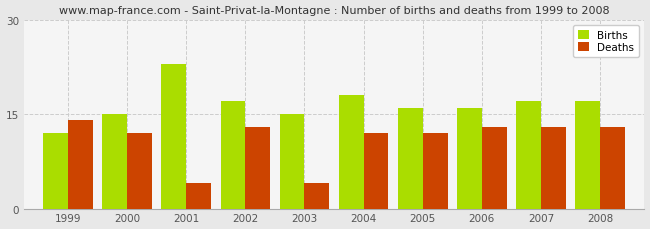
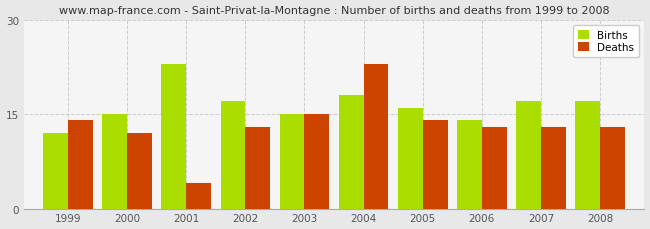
Deaths/2003: 4 -> 15
Deaths/2004: 12 -> 23
Deaths/2005: 12 -> 14
Births/2006: 16 -> 14
